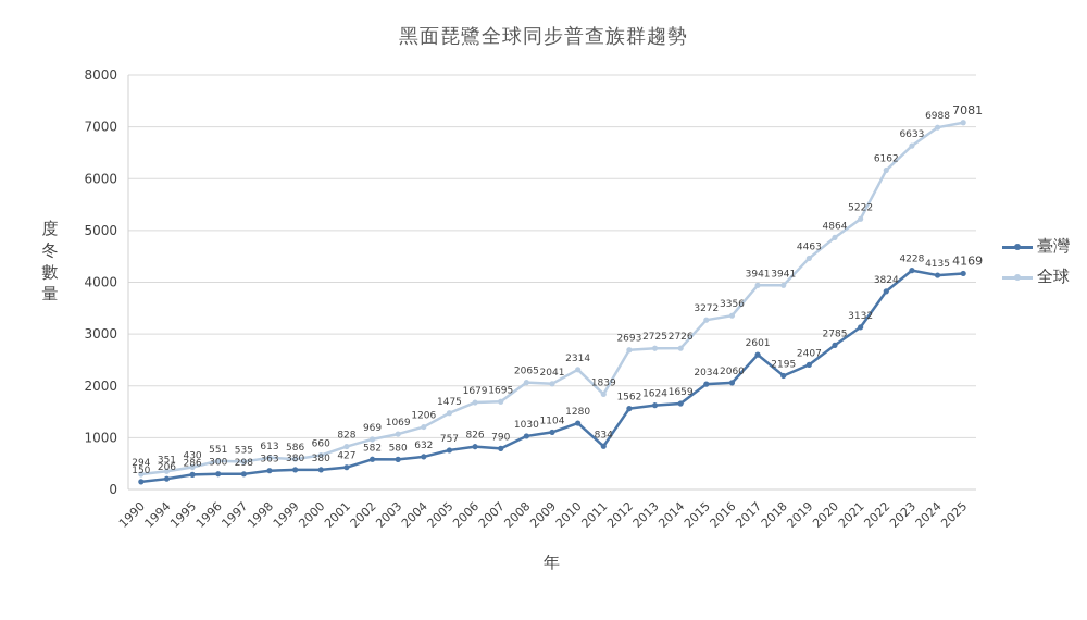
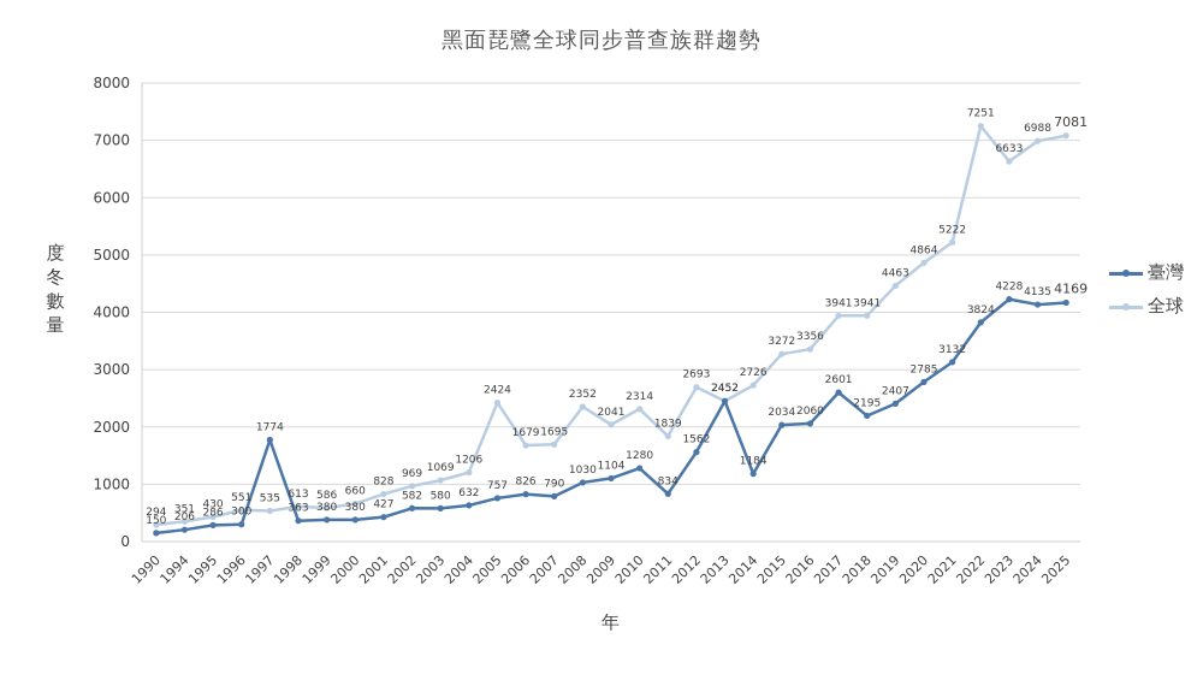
臺灣/1997: 298 -> 1774
全球/2005: 1475 -> 2424
全球/2008: 2065 -> 2352
臺灣/2013: 1624 -> 2452
全球/2013: 2725 -> 2452
臺灣/2014: 1659 -> 1184
全球/2022: 6162 -> 7251
